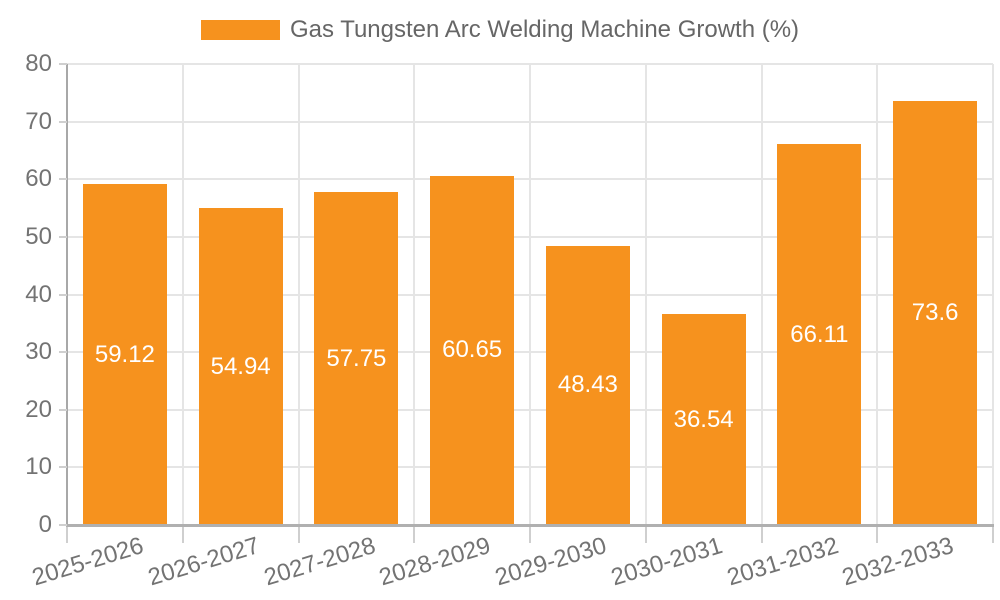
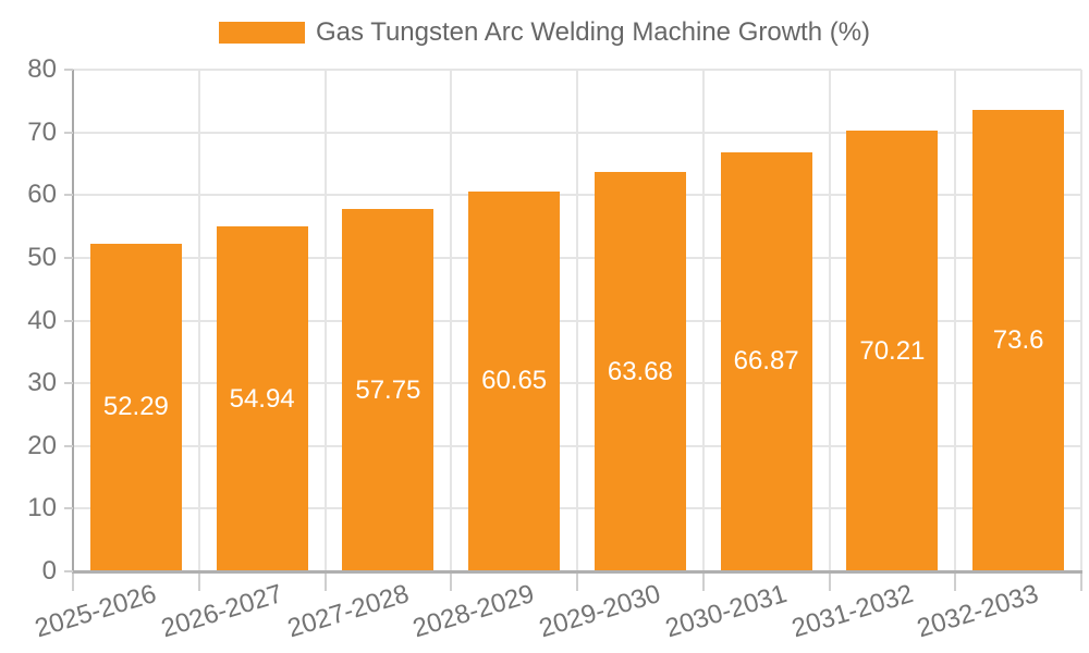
2025-2026: 59.12 -> 52.29
2029-2030: 48.43 -> 63.68
2030-2031: 36.54 -> 66.87
2031-2032: 66.11 -> 70.21
